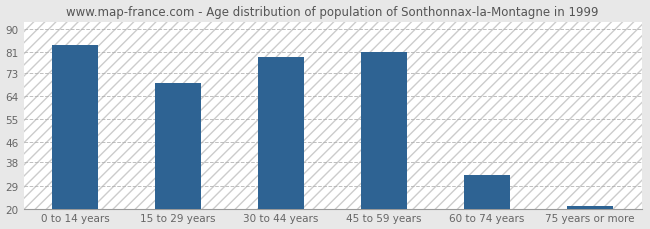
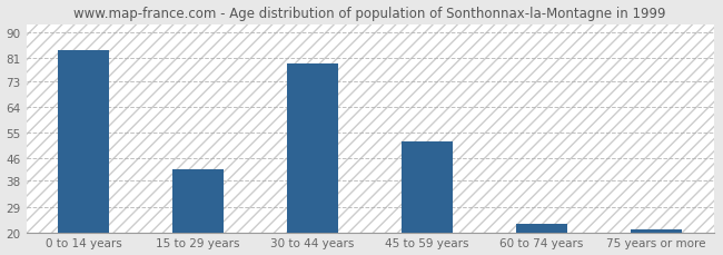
15 to 29 years: 69 -> 42
45 to 59 years: 81 -> 52
60 to 74 years: 33 -> 23
